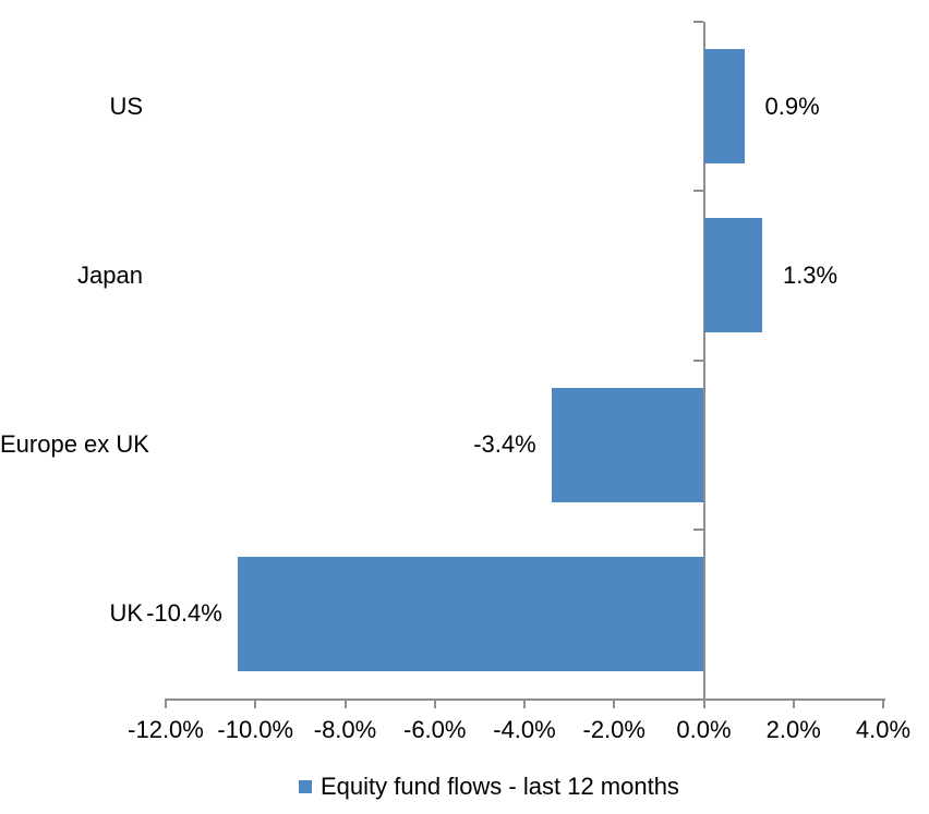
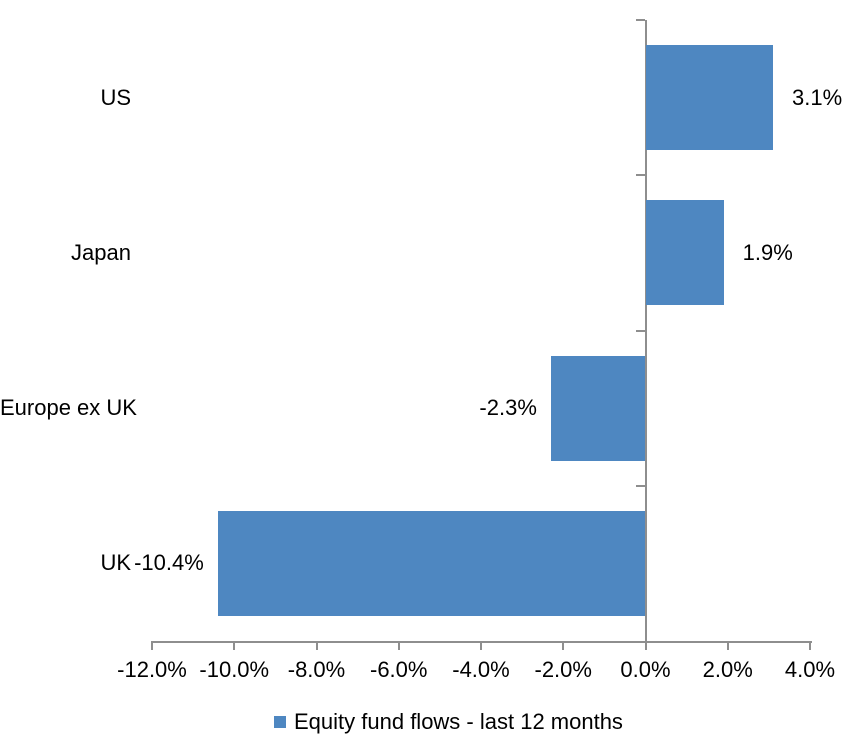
US: 0.9% -> 3.1%
Japan: 1.3% -> 1.9%
Europe ex UK: -3.4% -> -2.3%
